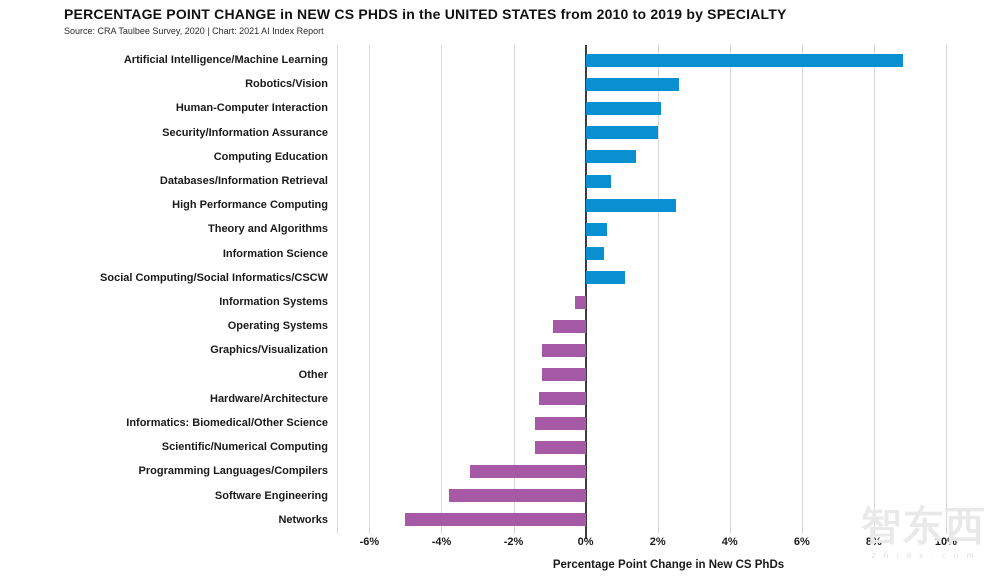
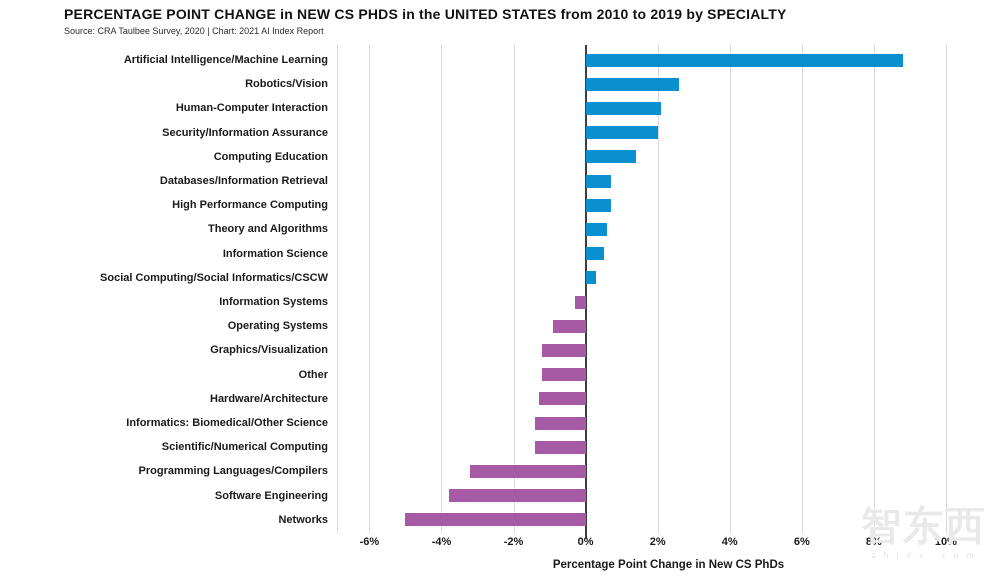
High Performance Computing: 2.5% -> 0.7%
Social Computing/Social Informatics/CSCW: 1.1% -> 0.3%
